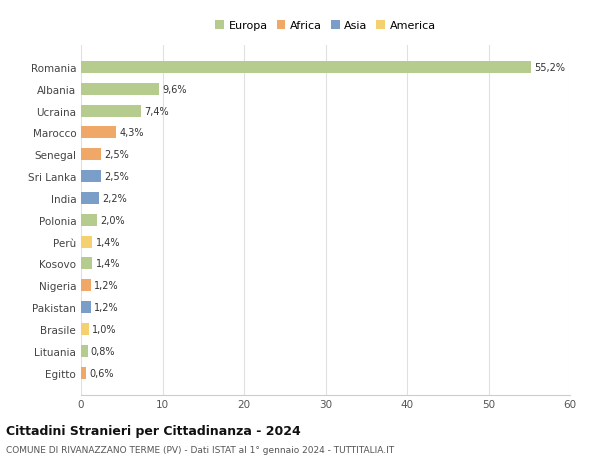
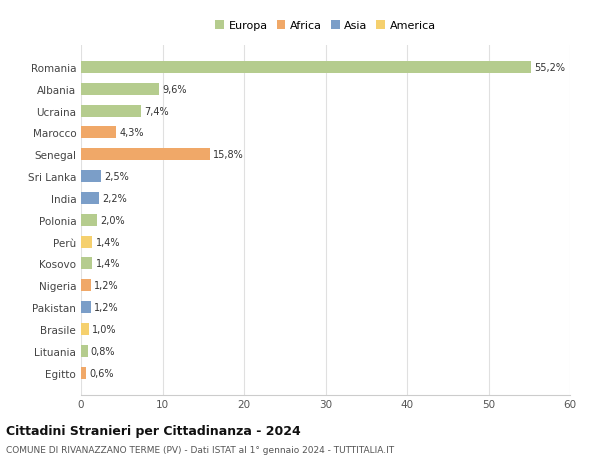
Senegal: 2,5% -> 15,8%
